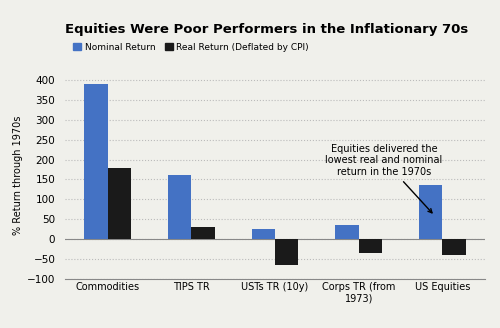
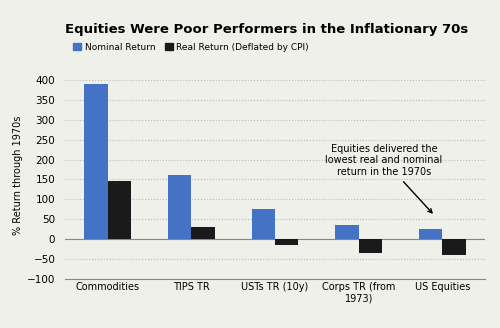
Real Return (Deflated by CPI)/Commodities: 180 -> 147
Nominal Return/USTs TR (10y): 25 -> 75
Real Return (Deflated by CPI)/USTs TR (10y): -65 -> -15
Nominal Return/US Equities: 135 -> 25
